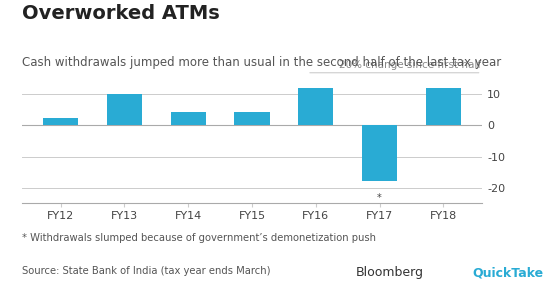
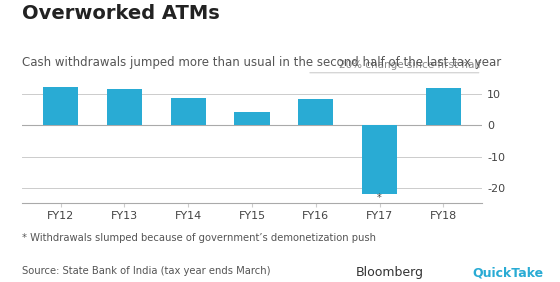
FY12: 2.5 -> 12.5
FY13: 10.0 -> 11.8
FY14: 4.5 -> 9.0
FY16: 12.0 -> 8.5
FY17: -18.0 -> -22.0
